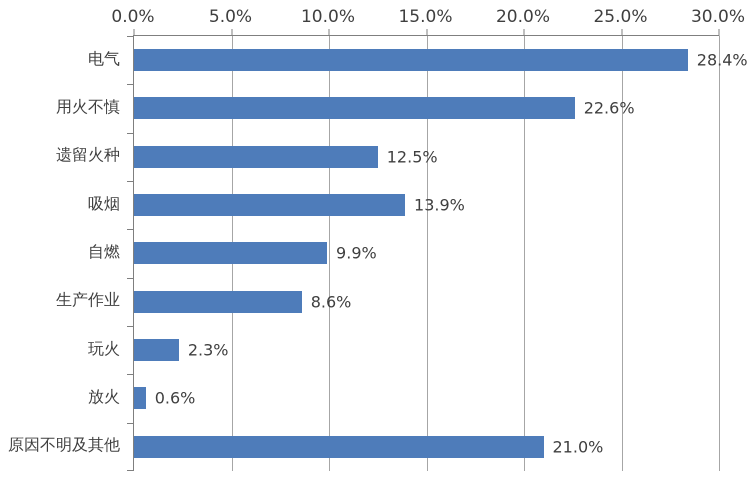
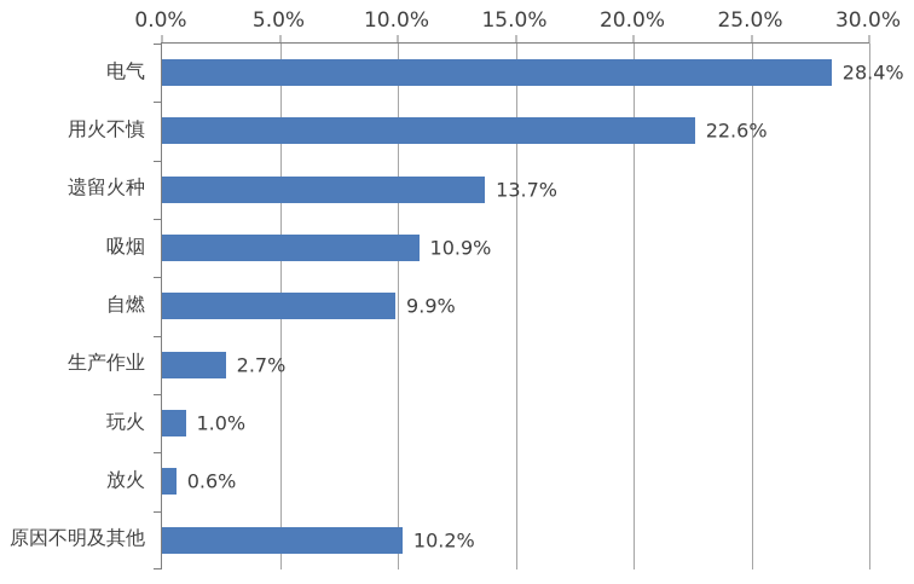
遗留火种: 12.5% -> 13.7%
吸烟: 13.9% -> 10.9%
生产作业: 8.6% -> 2.7%
玩火: 2.3% -> 1.0%
原因不明及其他: 21.0% -> 10.2%
